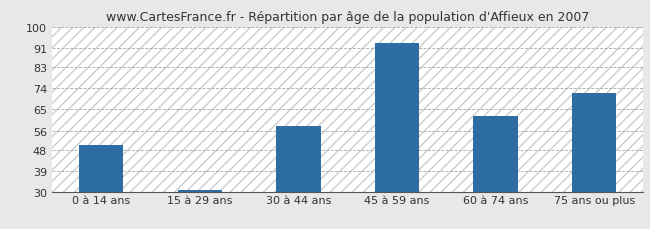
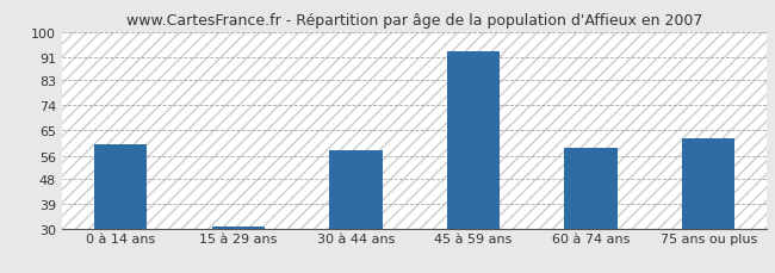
0 à 14 ans: 50 -> 60
60 à 74 ans: 62 -> 59
75 ans ou plus: 72 -> 62
